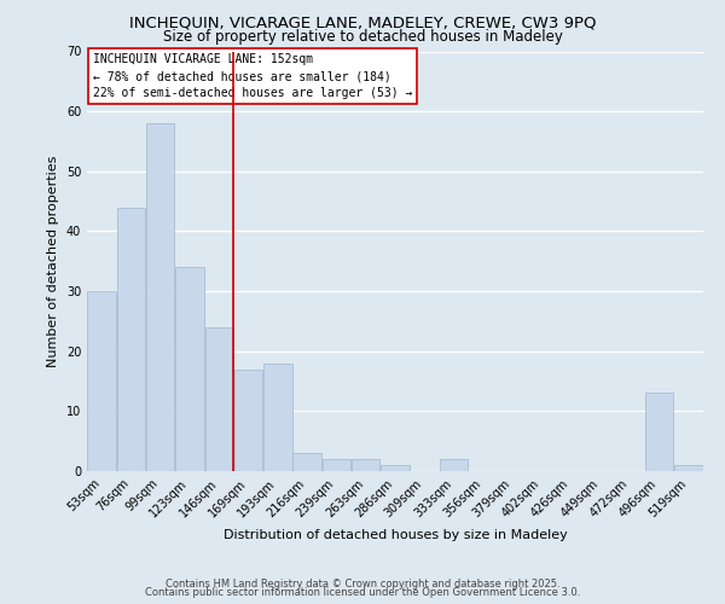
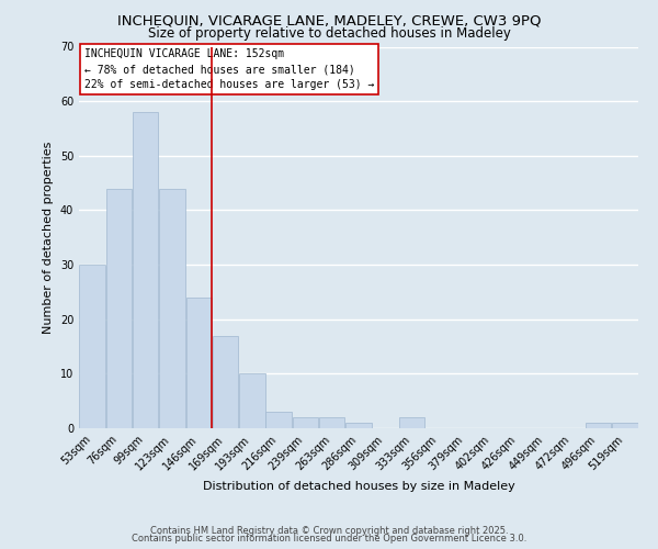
123sqm: 34 -> 44
193sqm: 18 -> 10
496sqm: 13 -> 1
